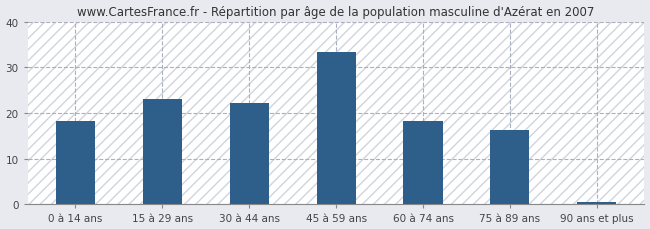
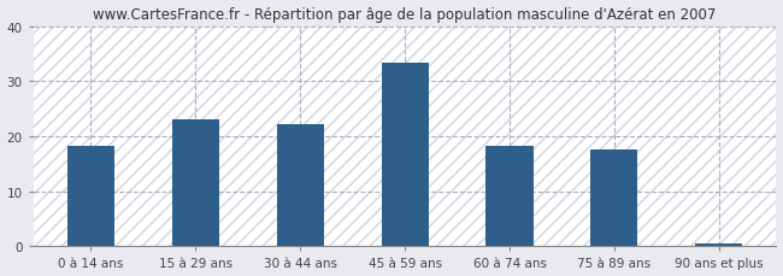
75 à 89 ans: 16.3 -> 17.5
